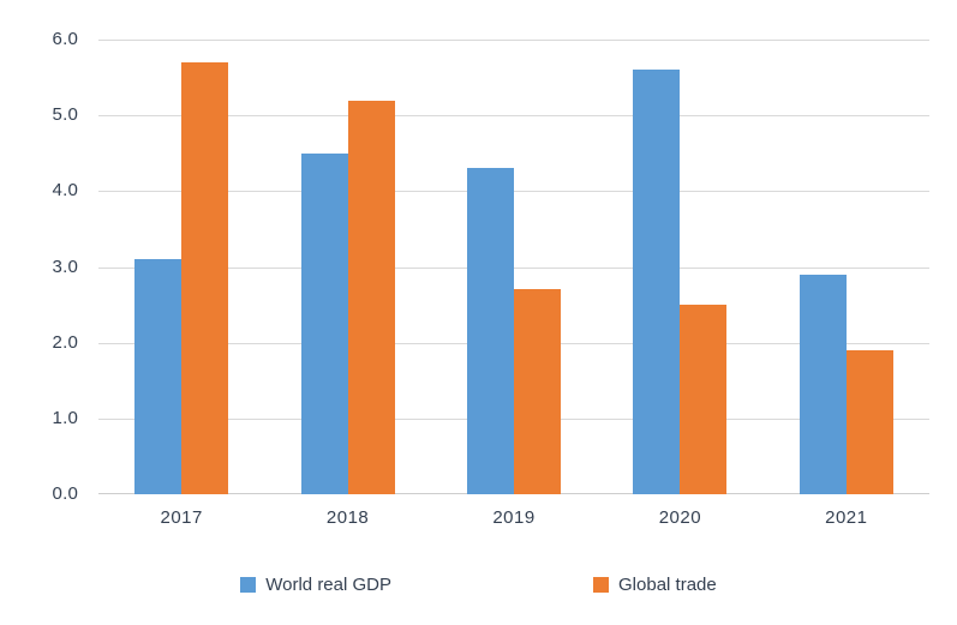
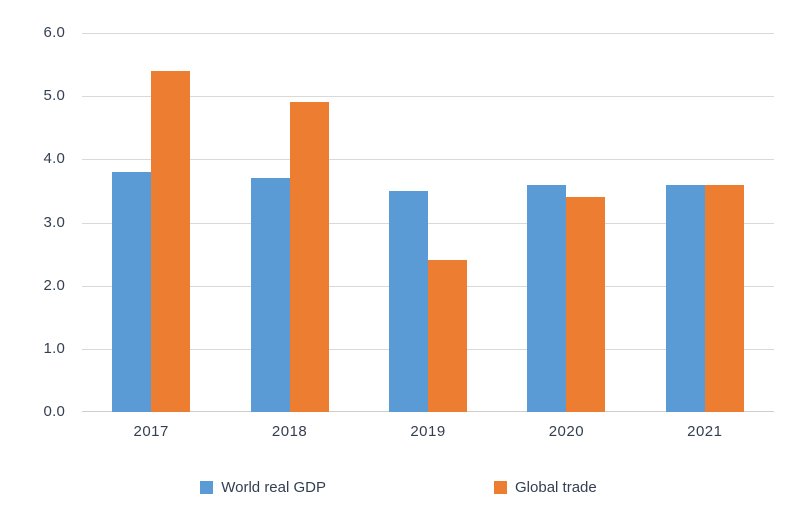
World real GDP/2017: 3.1 -> 3.8
Global trade/2017: 5.7 -> 5.4
World real GDP/2018: 4.5 -> 3.7
Global trade/2018: 5.2 -> 4.9
World real GDP/2019: 4.3 -> 3.5
Global trade/2019: 2.7 -> 2.4
World real GDP/2020: 5.6 -> 3.6
Global trade/2020: 2.5 -> 3.4
World real GDP/2021: 2.9 -> 3.6
Global trade/2021: 1.9 -> 3.6
